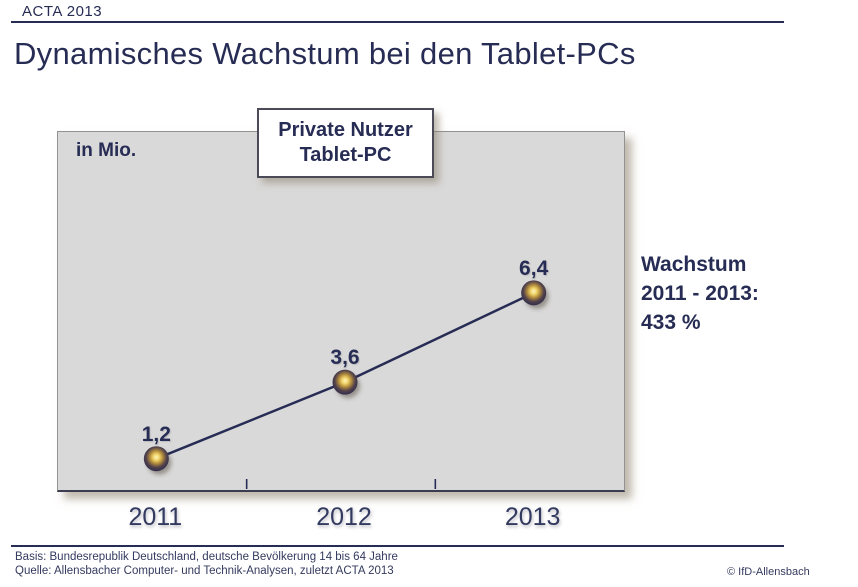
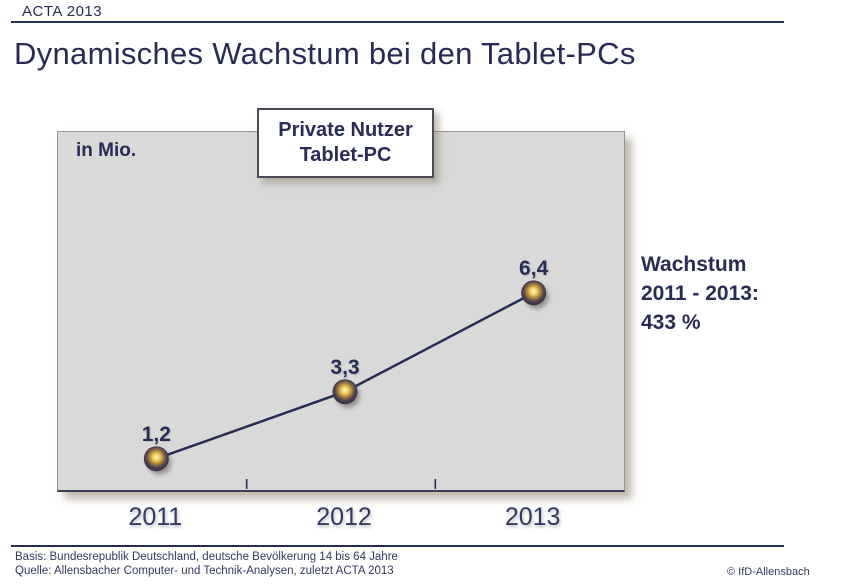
2012: 3,6 -> 3,3
